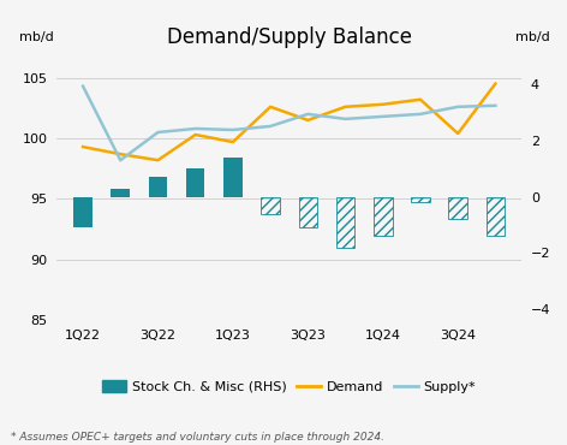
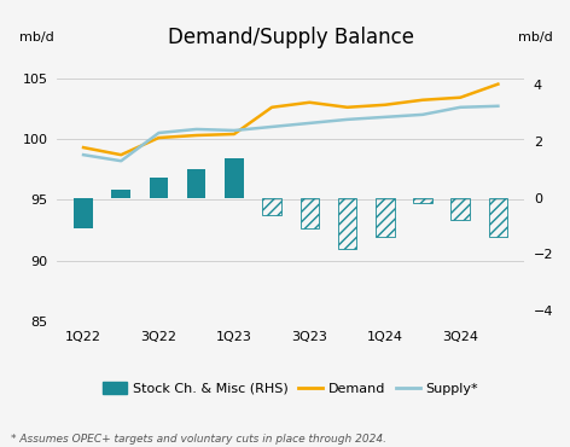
Supply*/1Q22: 104.3 -> 98.7
Demand/3Q22: 98.2 -> 100.1
Demand/1Q23: 99.7 -> 100.4
Demand/3Q23: 101.5 -> 103.0
Supply*/3Q23: 102.0 -> 101.3
Demand/3Q24: 100.4 -> 103.4
